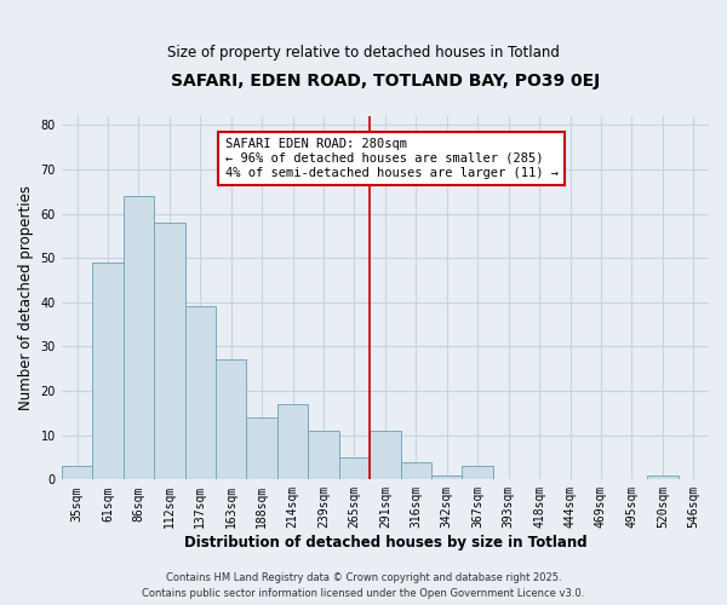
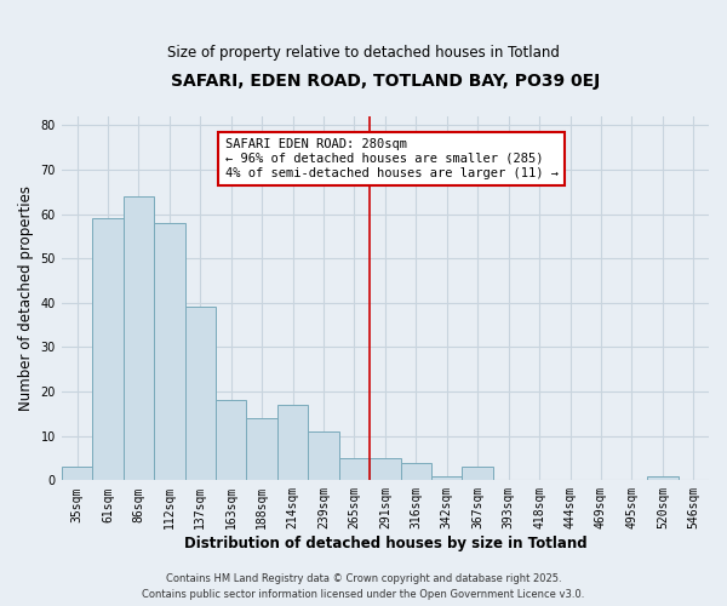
61sqm: 49 -> 59
163sqm: 27 -> 18
291sqm: 11 -> 5
